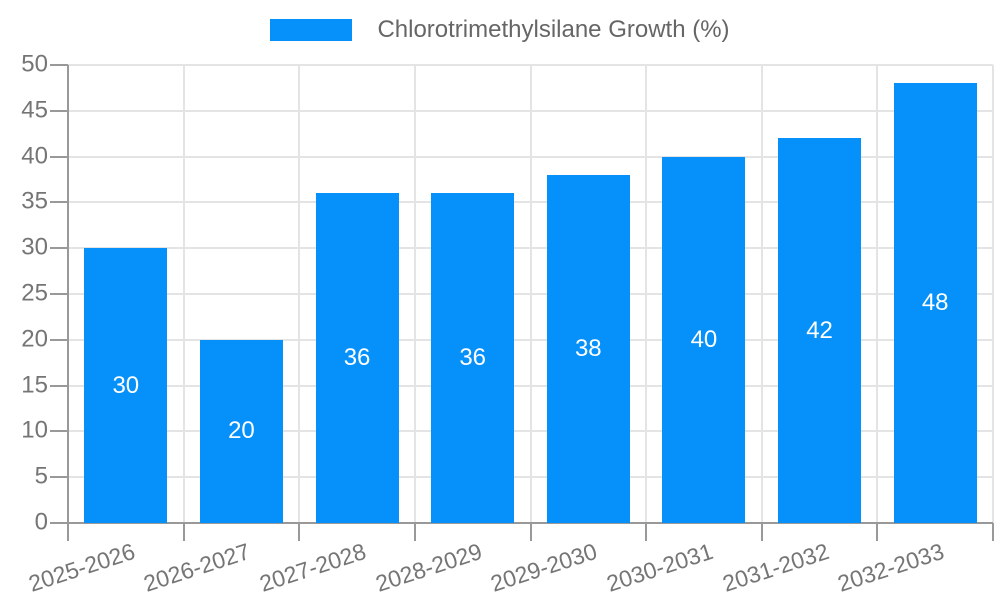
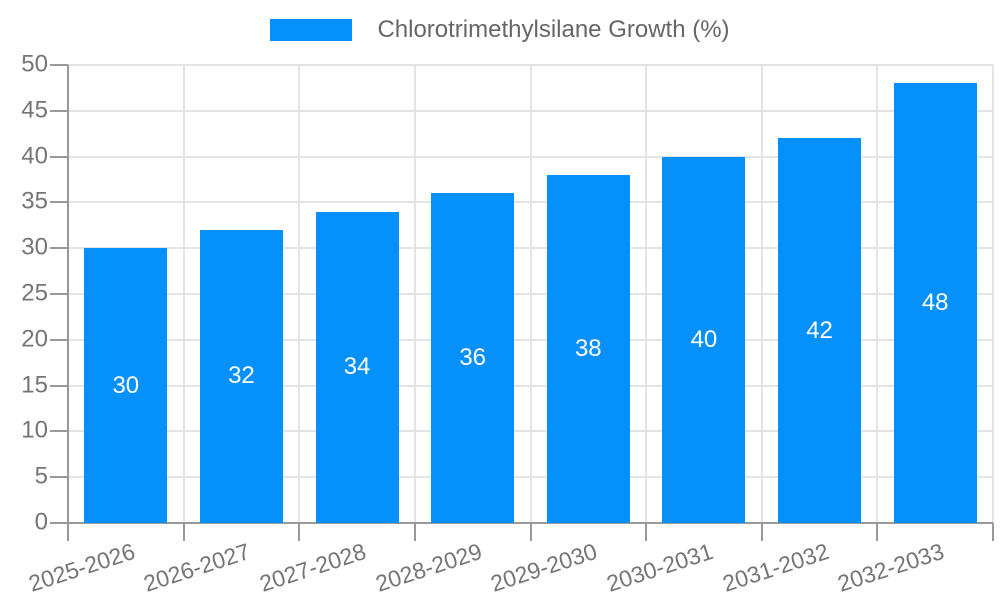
2026-2027: 20 -> 32
2027-2028: 36 -> 34
